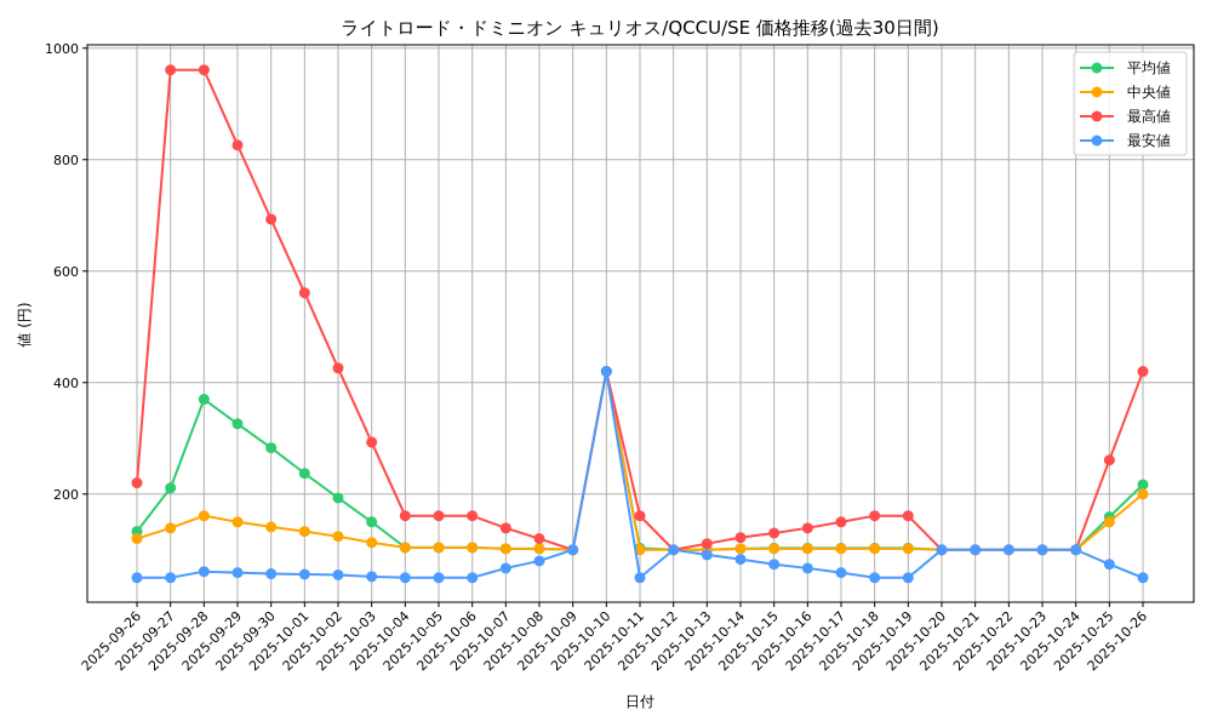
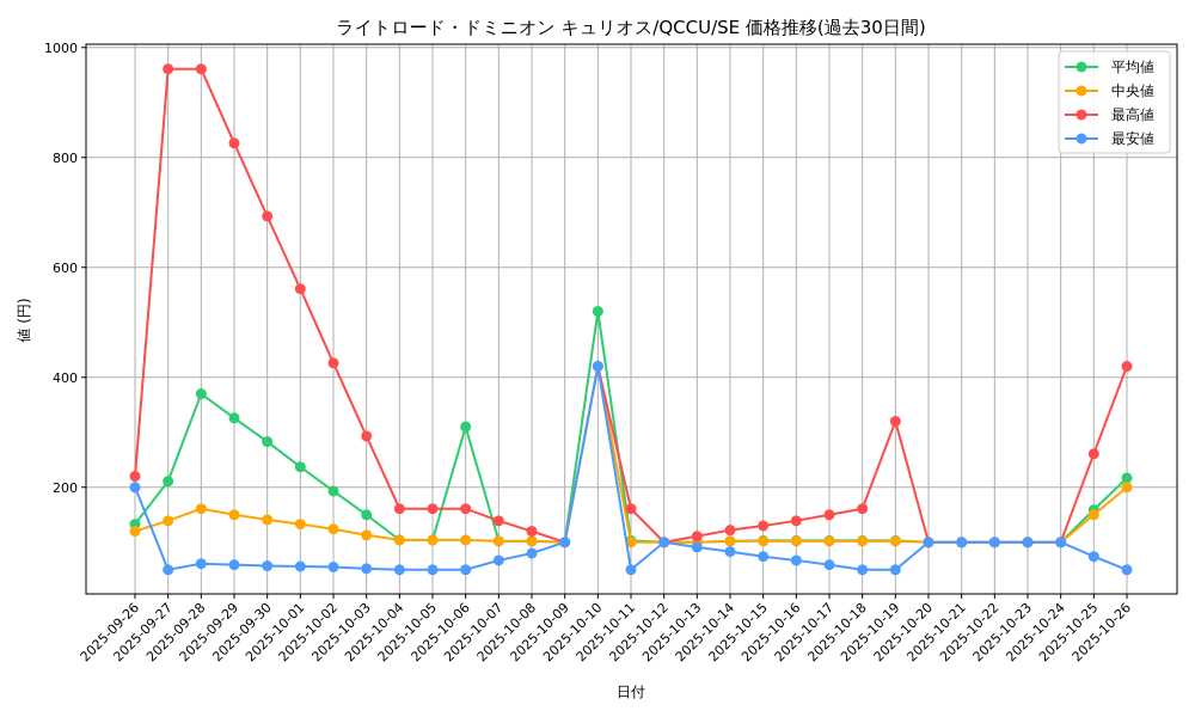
最安値/2025-09-26: 50 -> 200
平均値/2025-10-06: 100 -> 310
平均値/2025-10-10: 420 -> 520
最高値/2025-10-19: 160 -> 320
